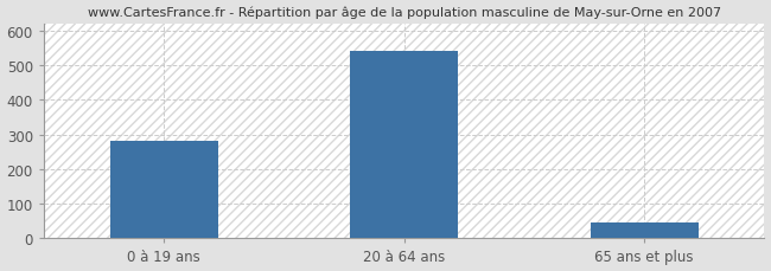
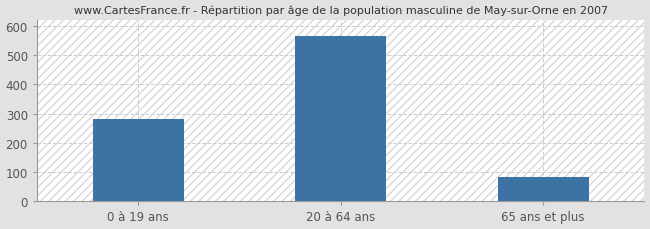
20 à 64 ans: 540 -> 565
65 ans et plus: 45 -> 82
